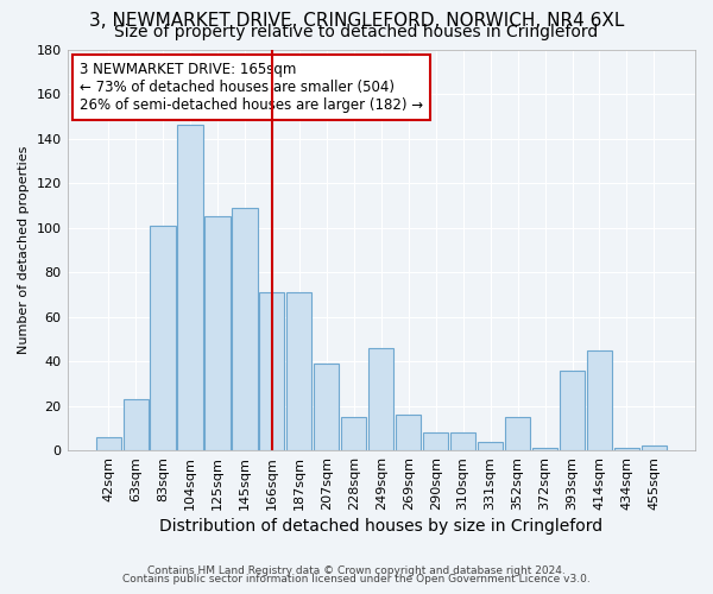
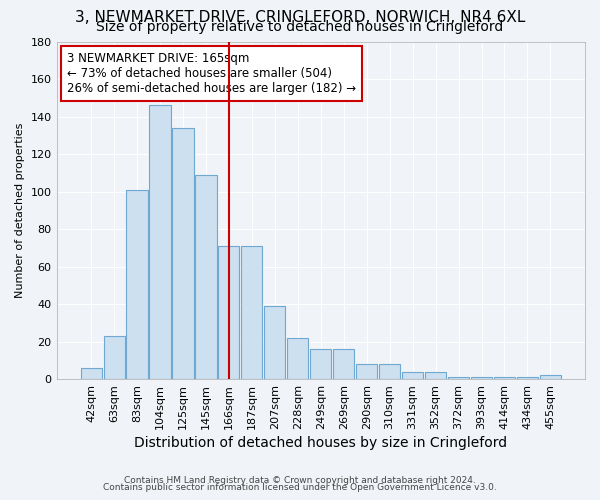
125sqm: 105 -> 134
228sqm: 15 -> 22
249sqm: 46 -> 16
352sqm: 15 -> 4
393sqm: 36 -> 1
414sqm: 45 -> 1
